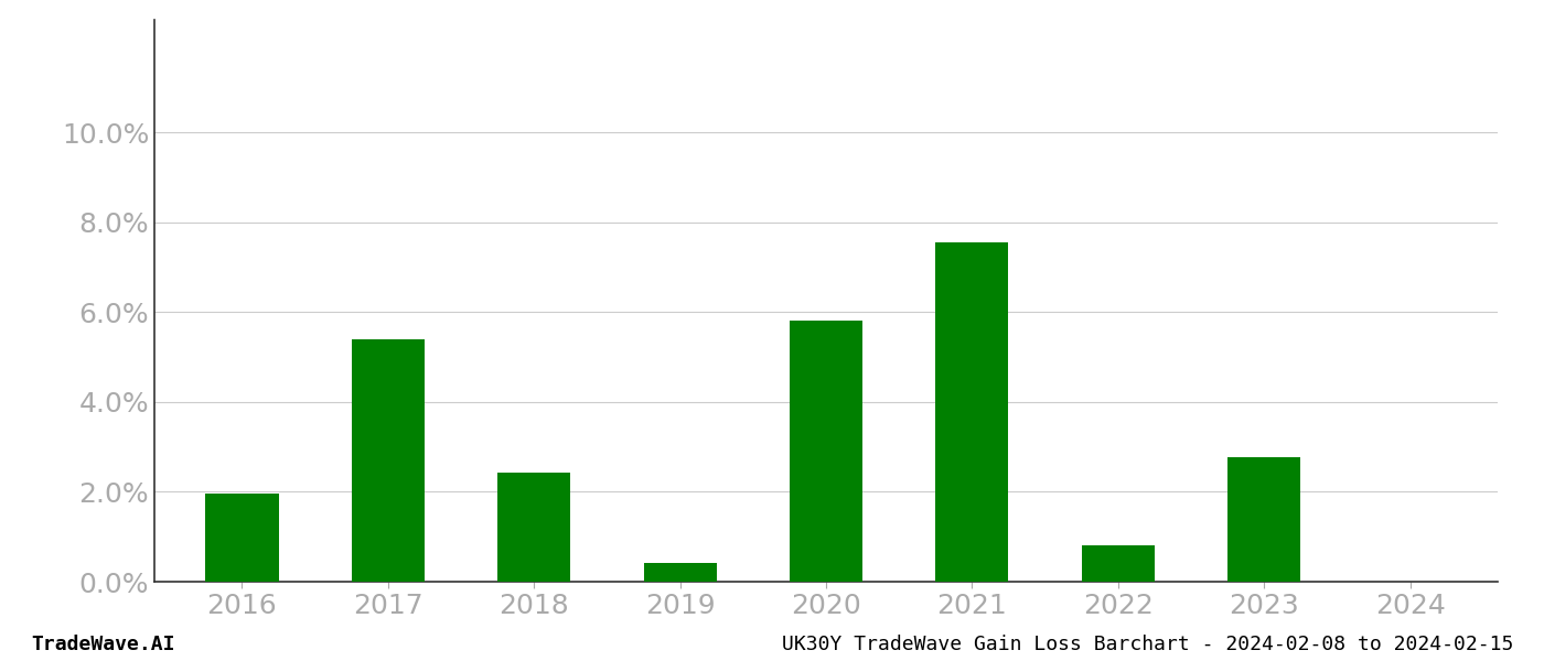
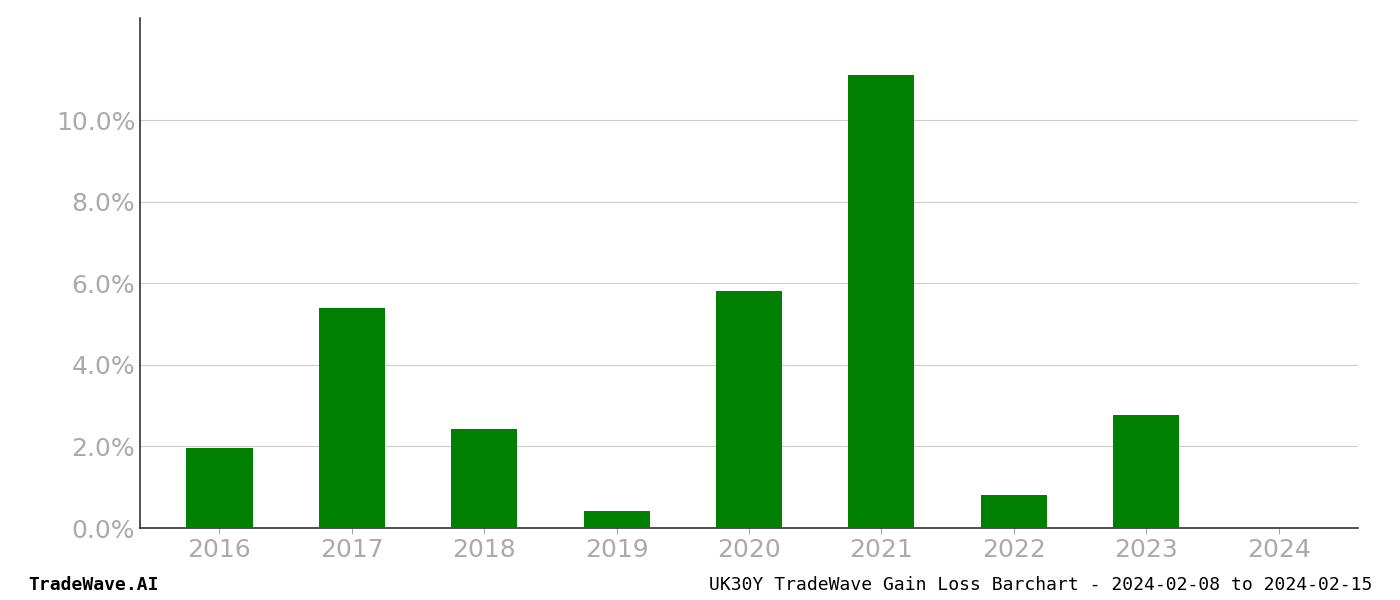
2021: 7.55% -> 11.10%
